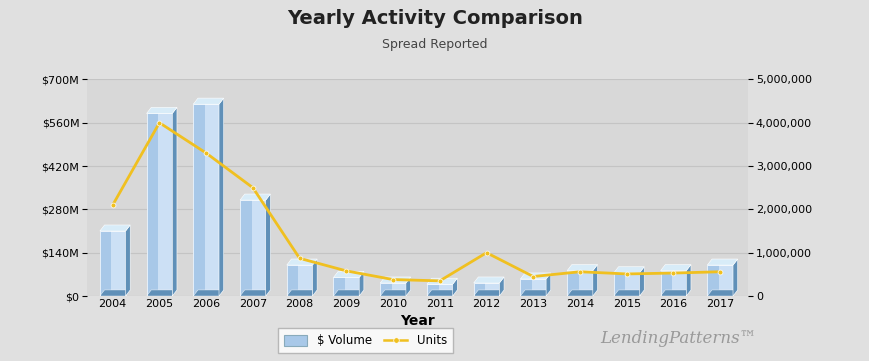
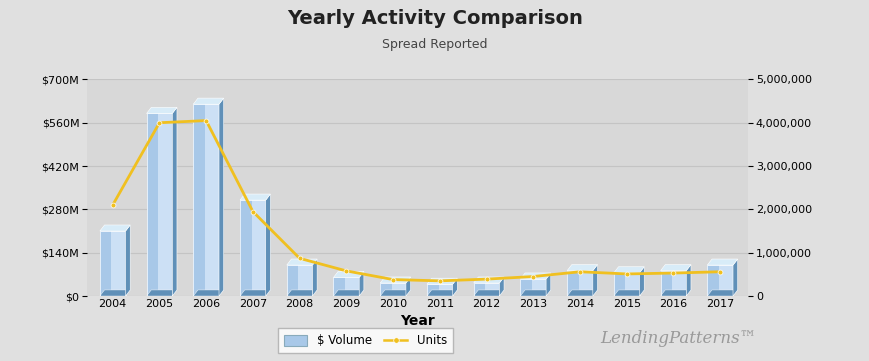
2006: 3,300,000 -> 4,050,000
2007: 2,500,000 -> 1,950,000
2012: 1,000,000 -> 390,000
